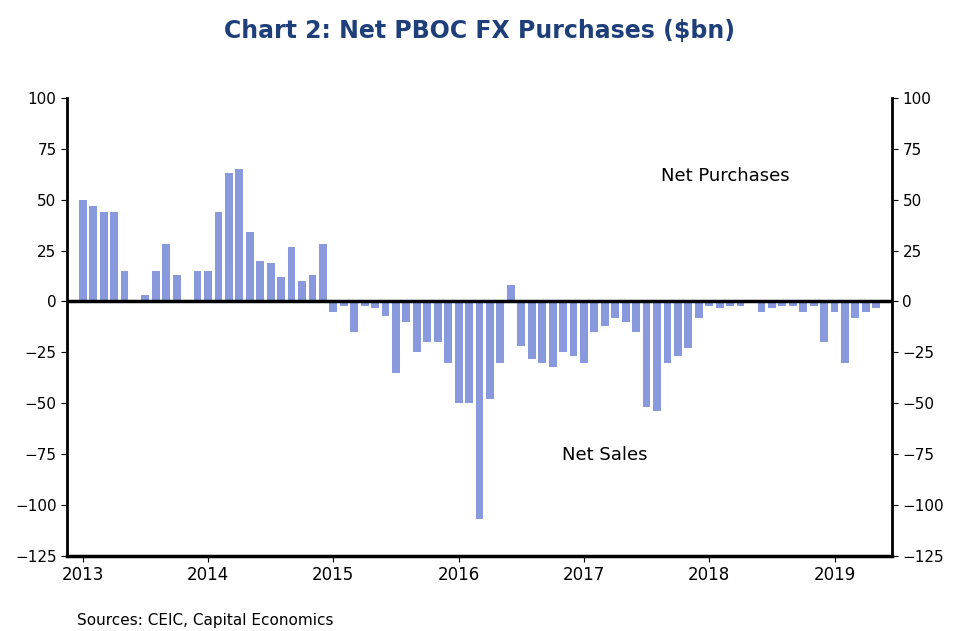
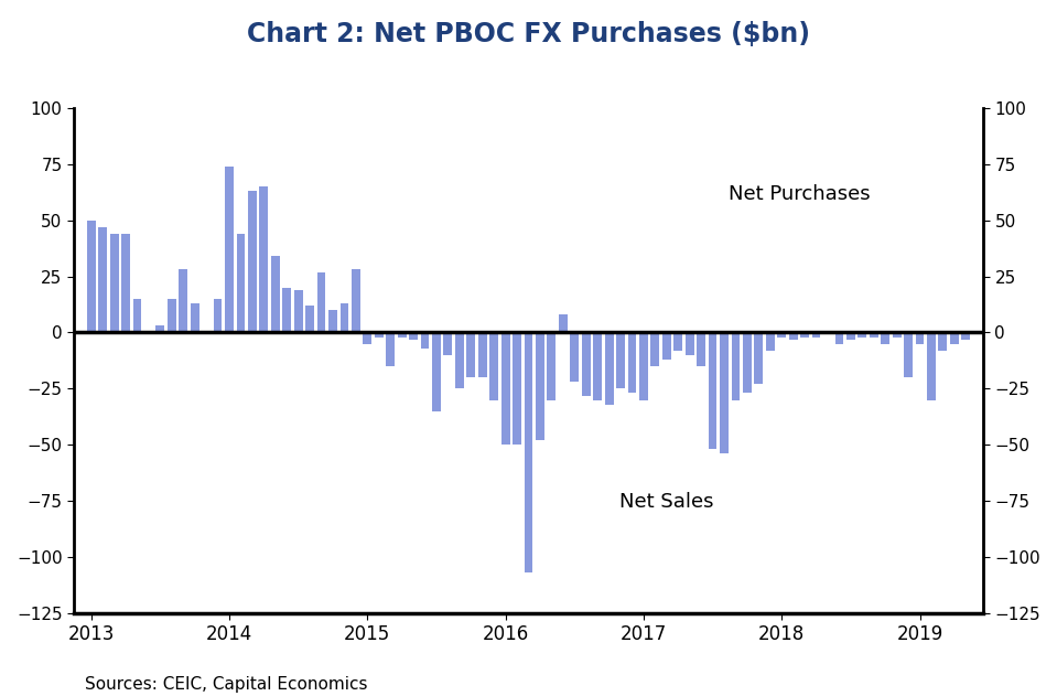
2014: 15 -> 74
